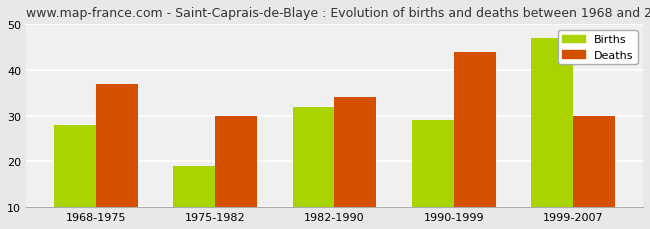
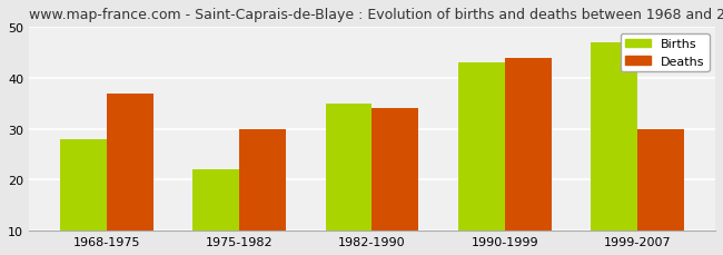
Births/1975-1982: 19 -> 22
Births/1982-1990: 32 -> 35
Births/1990-1999: 29 -> 43
